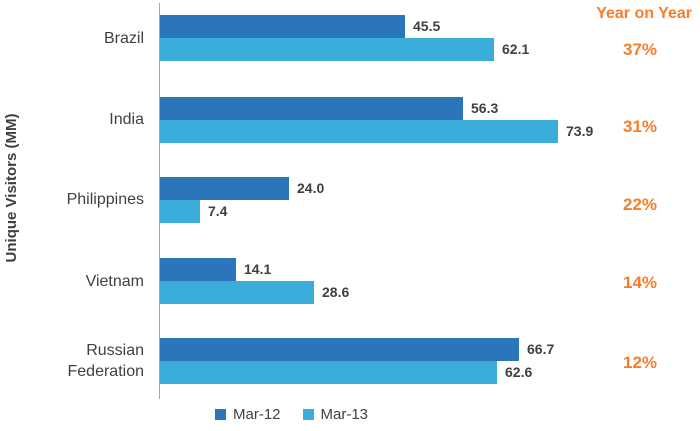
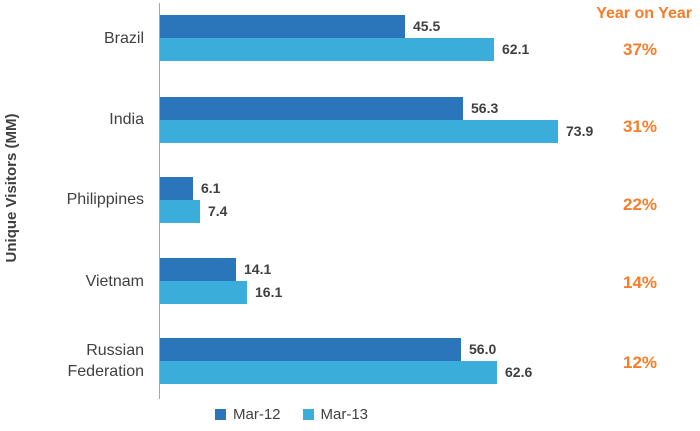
Mar-12/Philippines: 24.0 -> 6.1
Mar-13/Vietnam: 28.6 -> 16.1
Mar-12/Russian Federation: 66.7 -> 56.0
